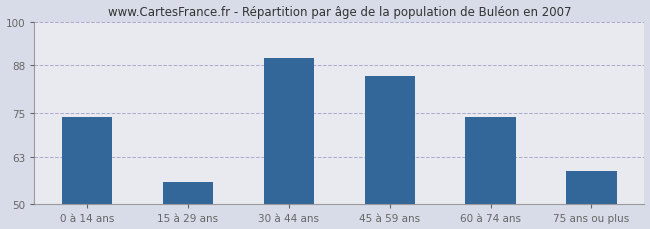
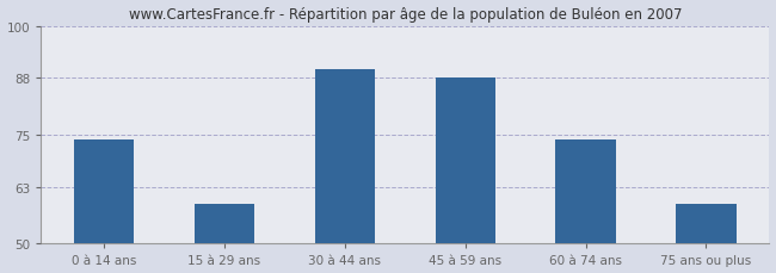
15 à 29 ans: 56 -> 59
45 à 59 ans: 85 -> 88
